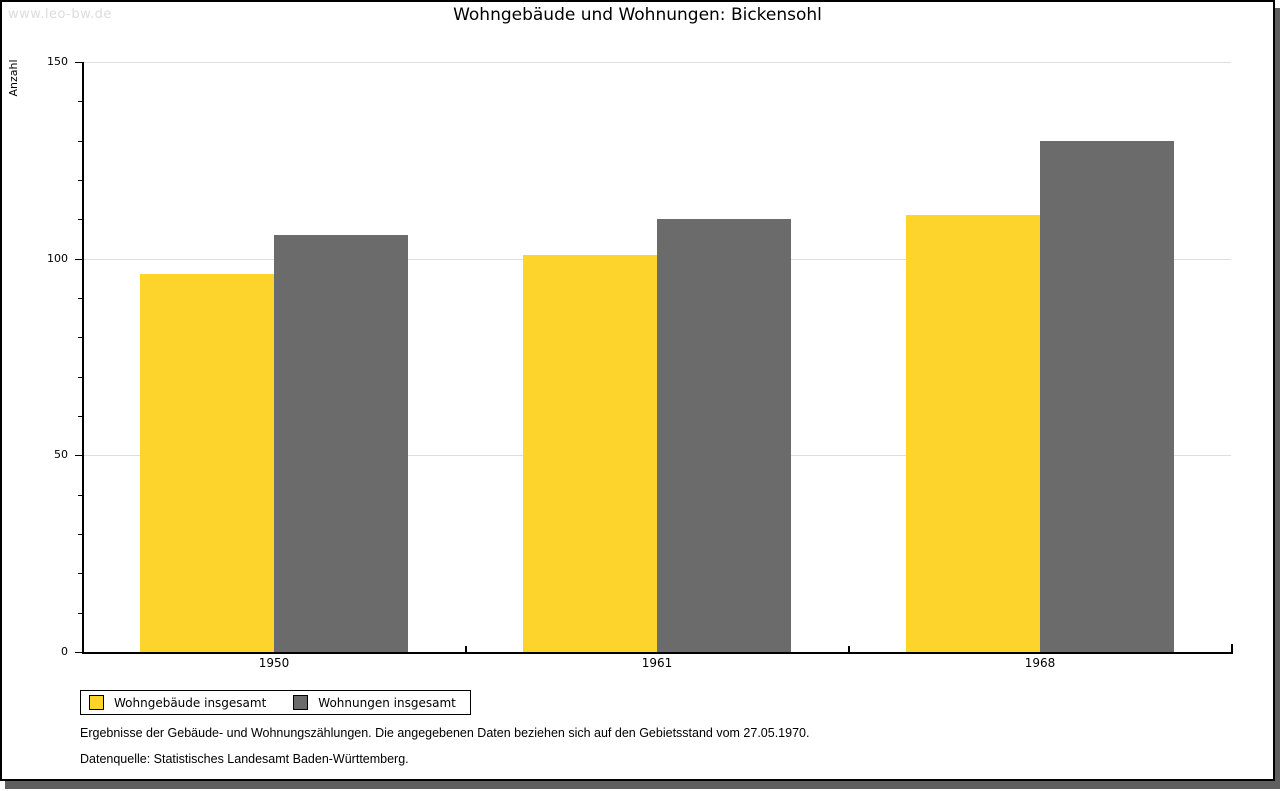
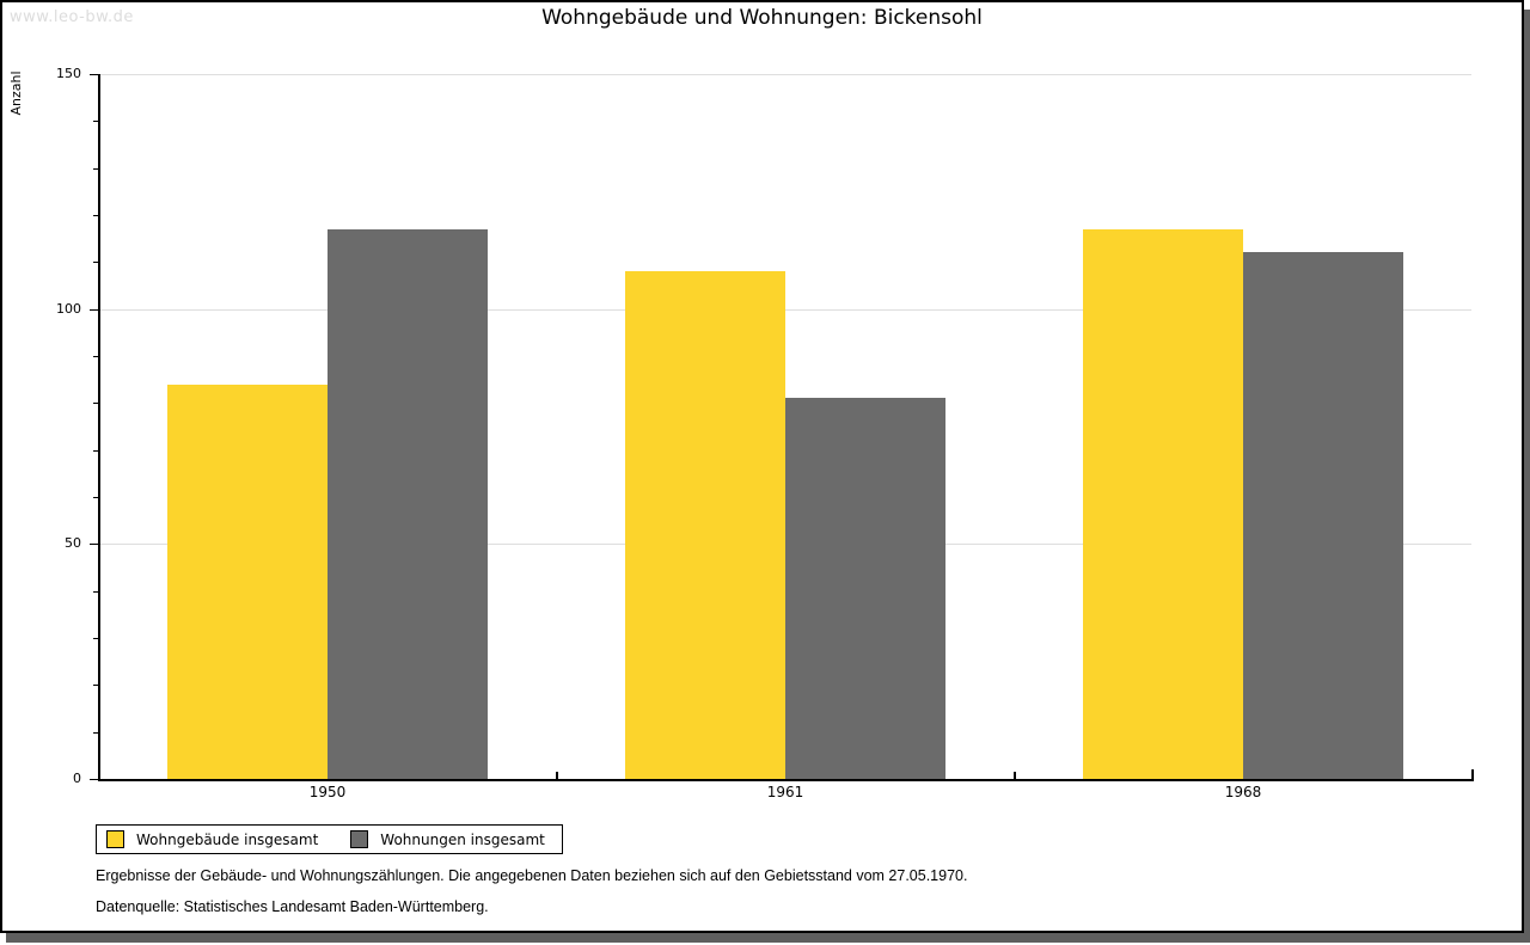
Wohngebäude insgesamt/1950: 96 -> 84
Wohnungen insgesamt/1950: 106 -> 117
Wohngebäude insgesamt/1961: 101 -> 108
Wohnungen insgesamt/1961: 110 -> 81
Wohngebäude insgesamt/1968: 111 -> 117
Wohnungen insgesamt/1968: 130 -> 112
